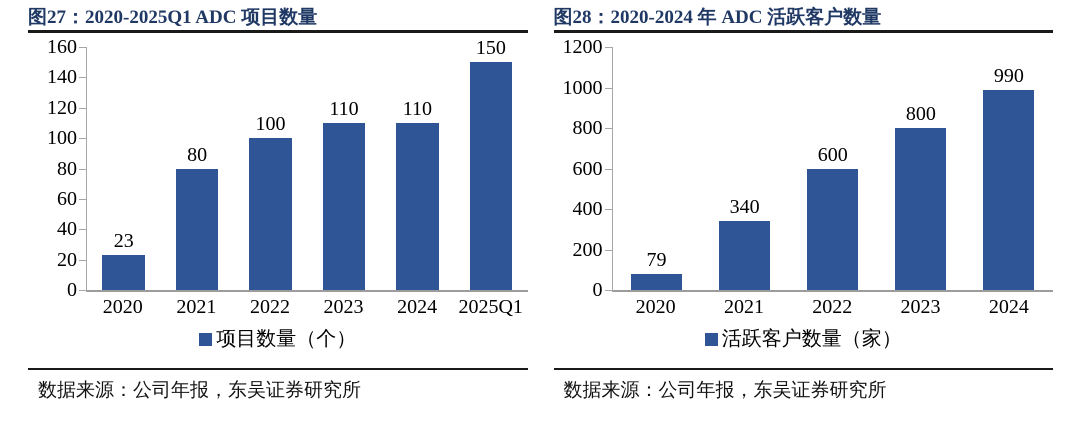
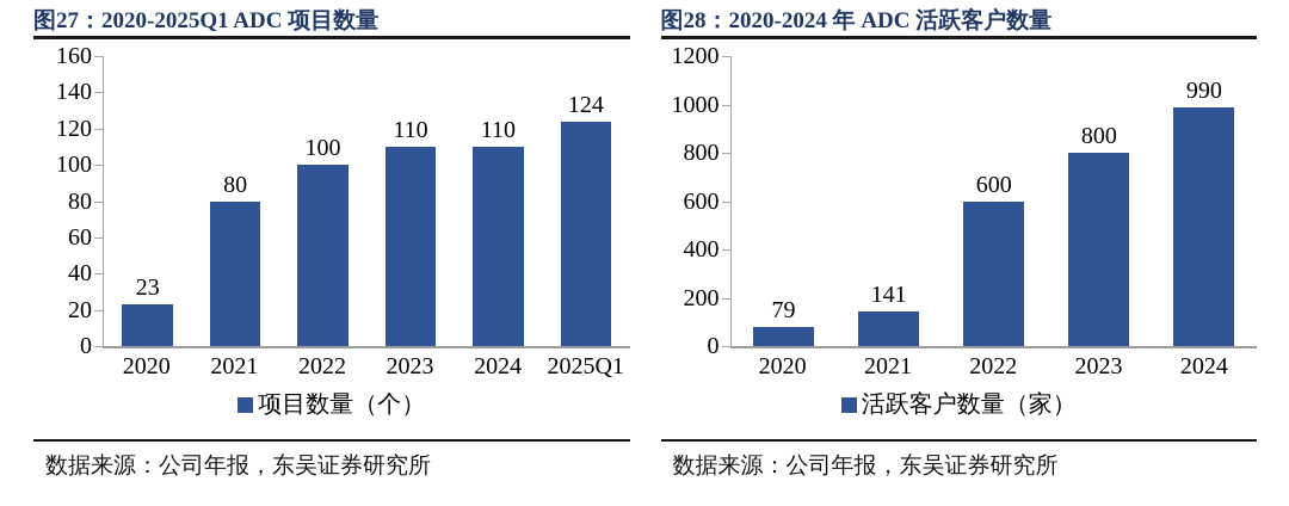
图27：2020-2025Q1 ADC 项目数量/2025Q1: 150 -> 124
图28：2020-2024 年 ADC 活跃客户数量/2021: 340 -> 141
